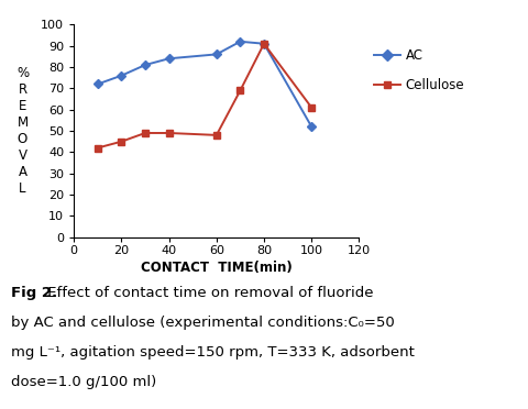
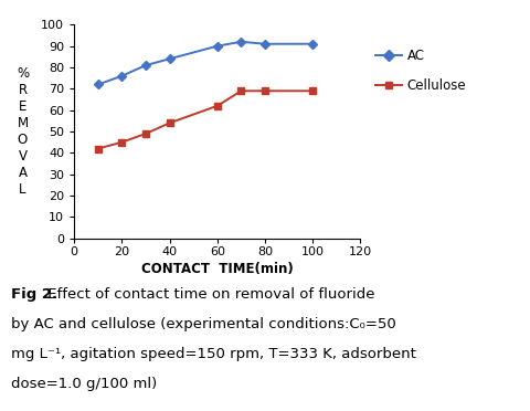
Cellulose/40: 49 -> 54
AC/60: 86 -> 90
Cellulose/60: 48 -> 62
Cellulose/80: 91 -> 69
AC/100: 52 -> 91
Cellulose/100: 61 -> 69
